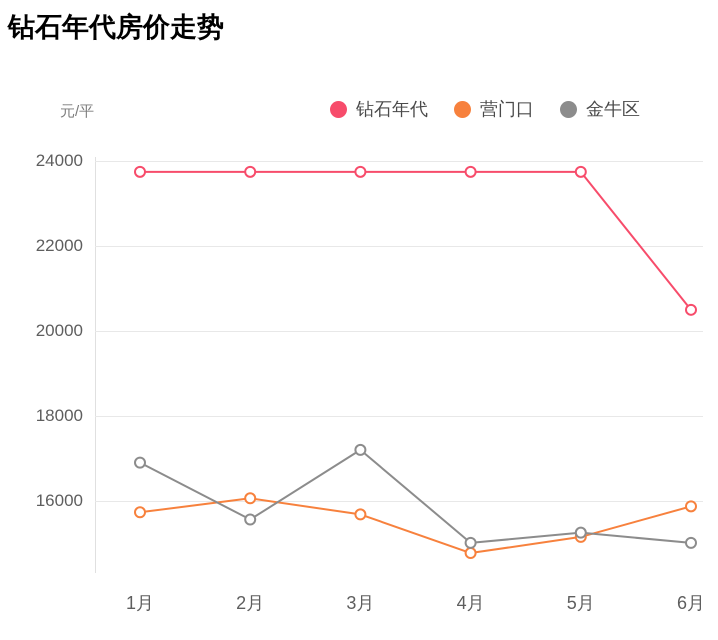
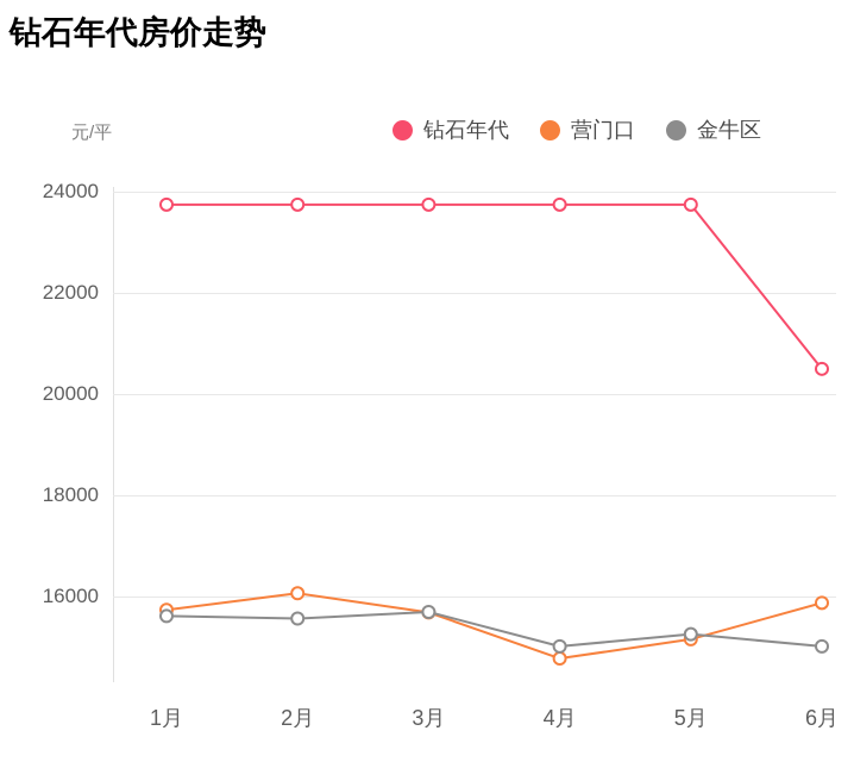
金牛区/1月: 16900 -> 15600
金牛区/3月: 17200 -> 15700
